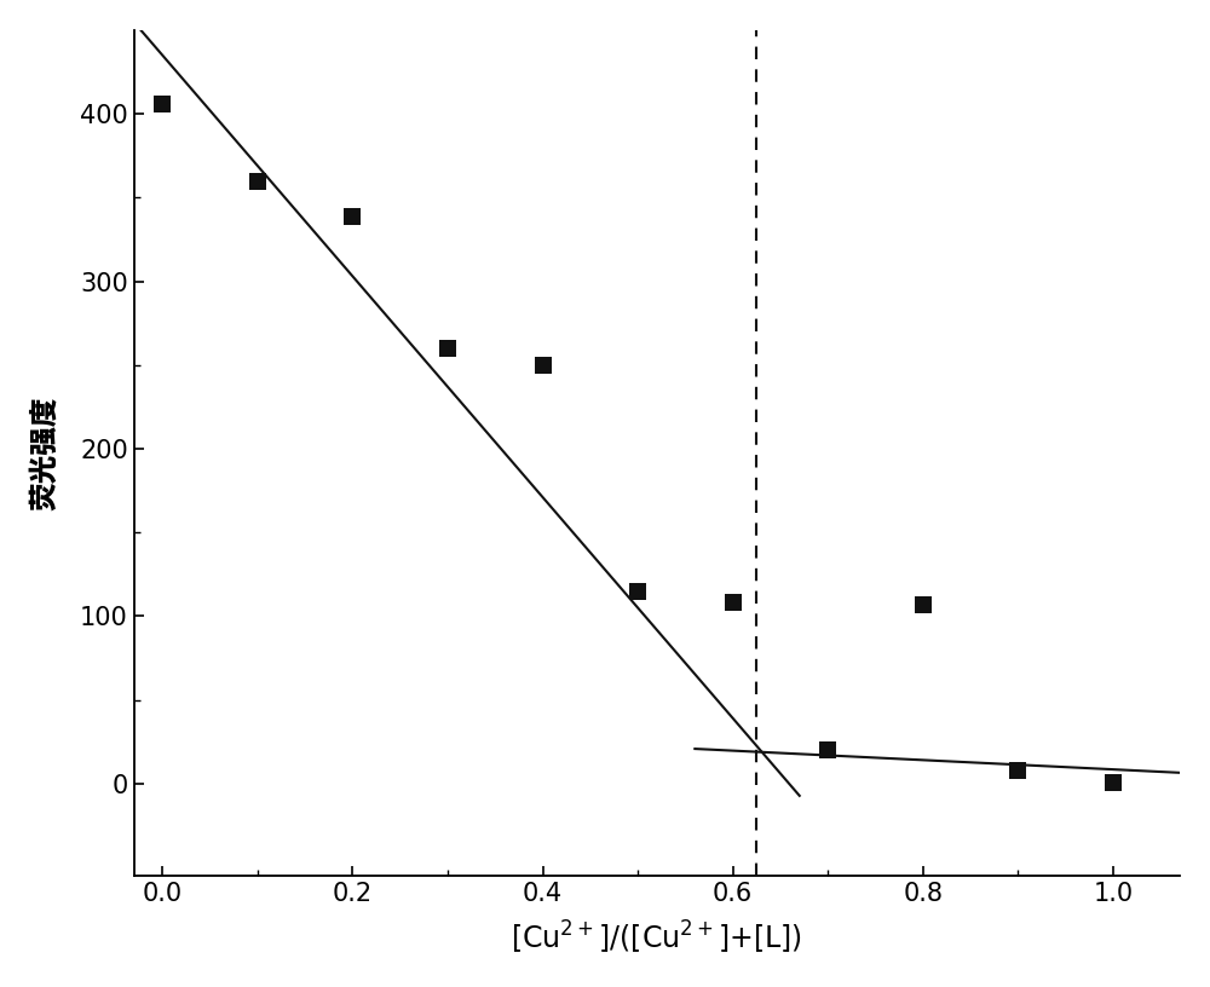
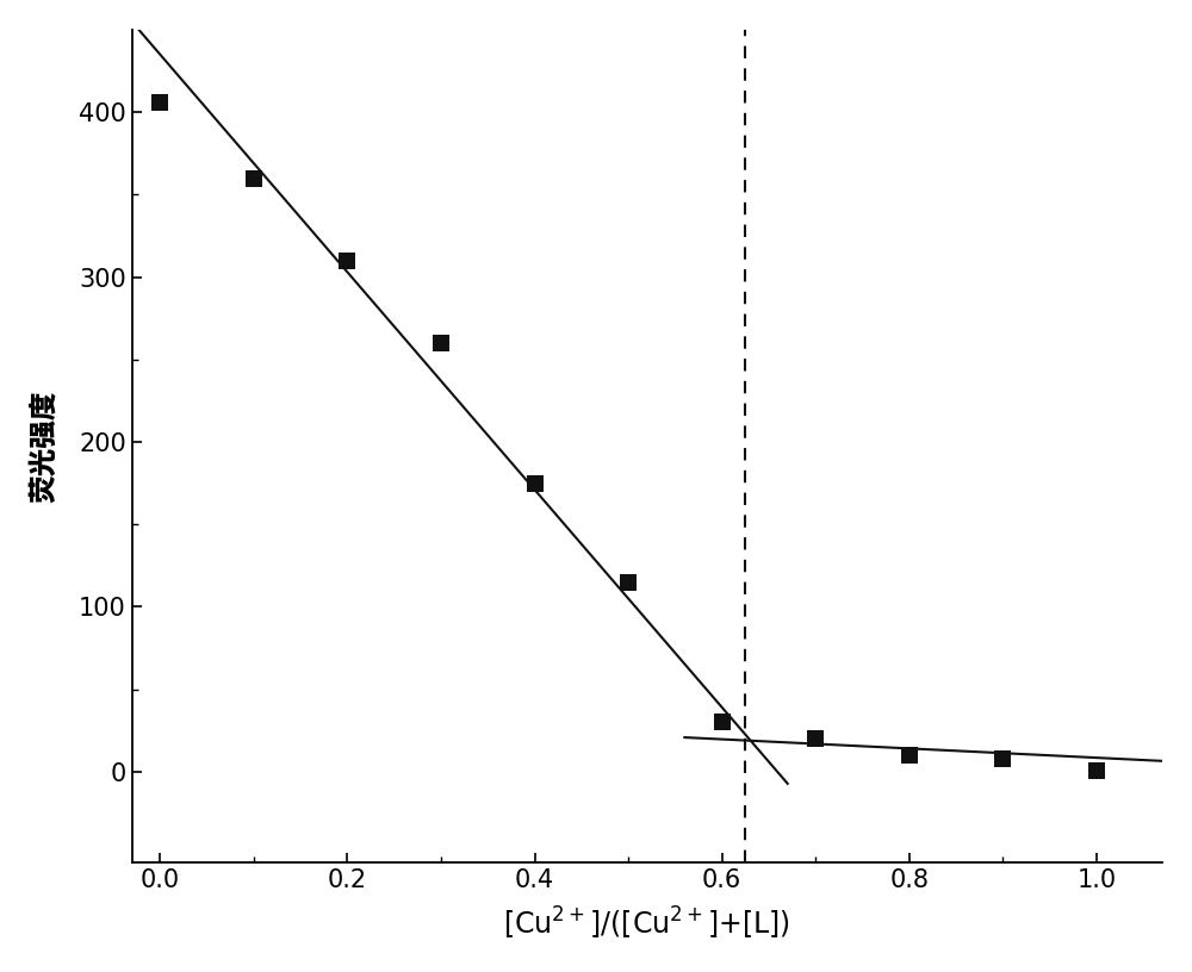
0.2: 339 -> 310
0.4: 250 -> 175
0.6: 108 -> 30
0.8: 107 -> 10
